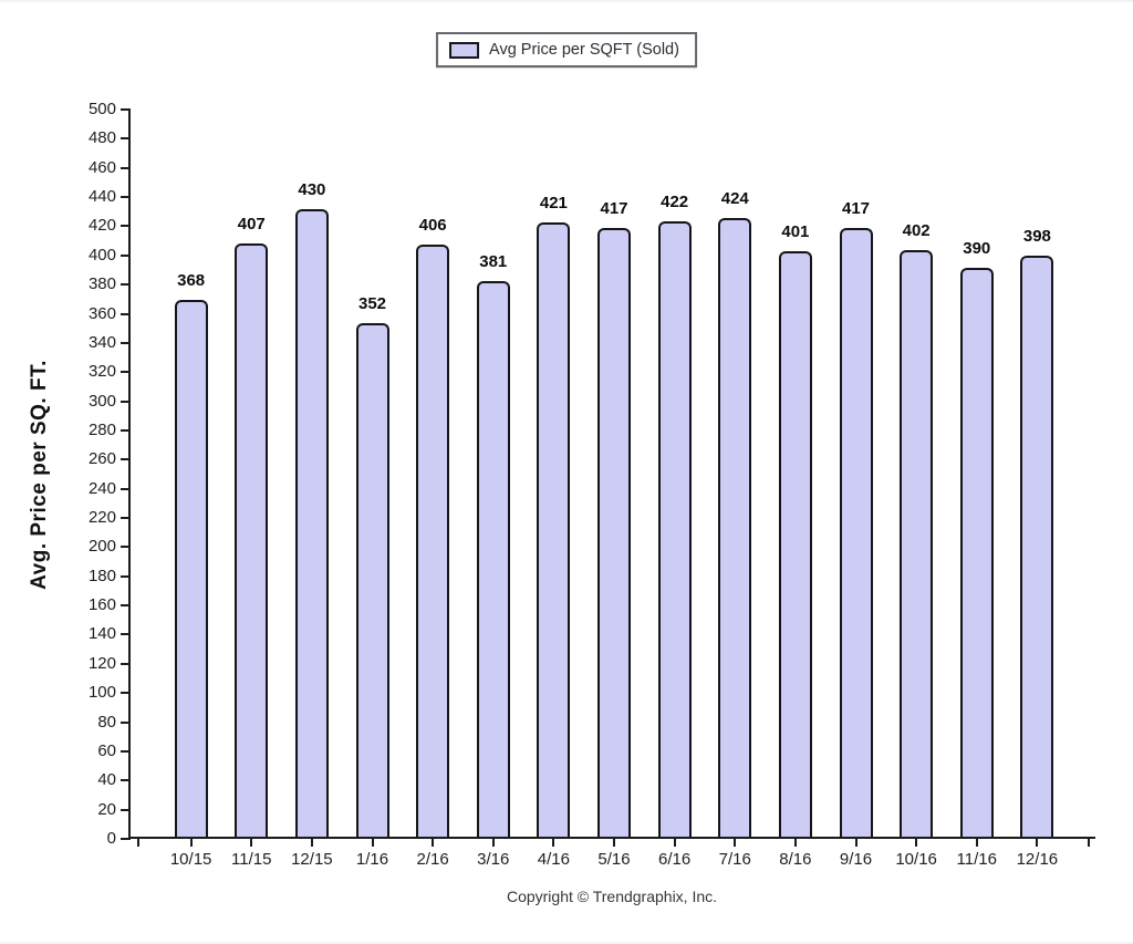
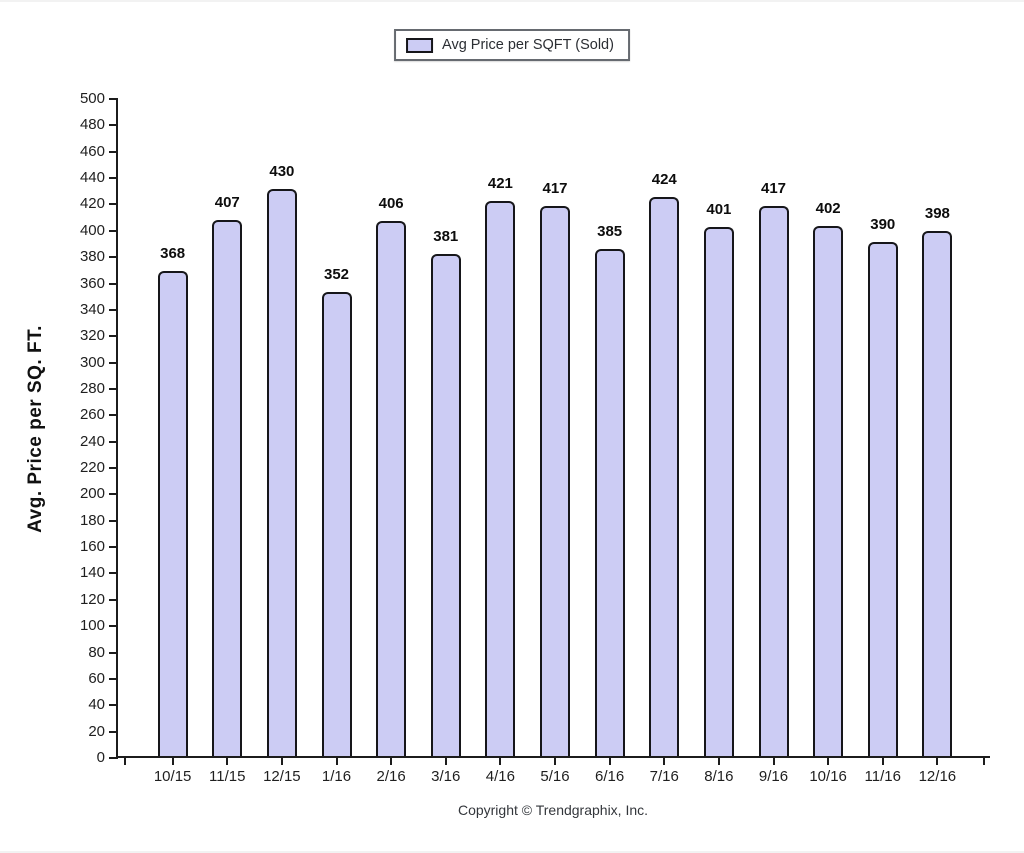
6/16: 422 -> 385
